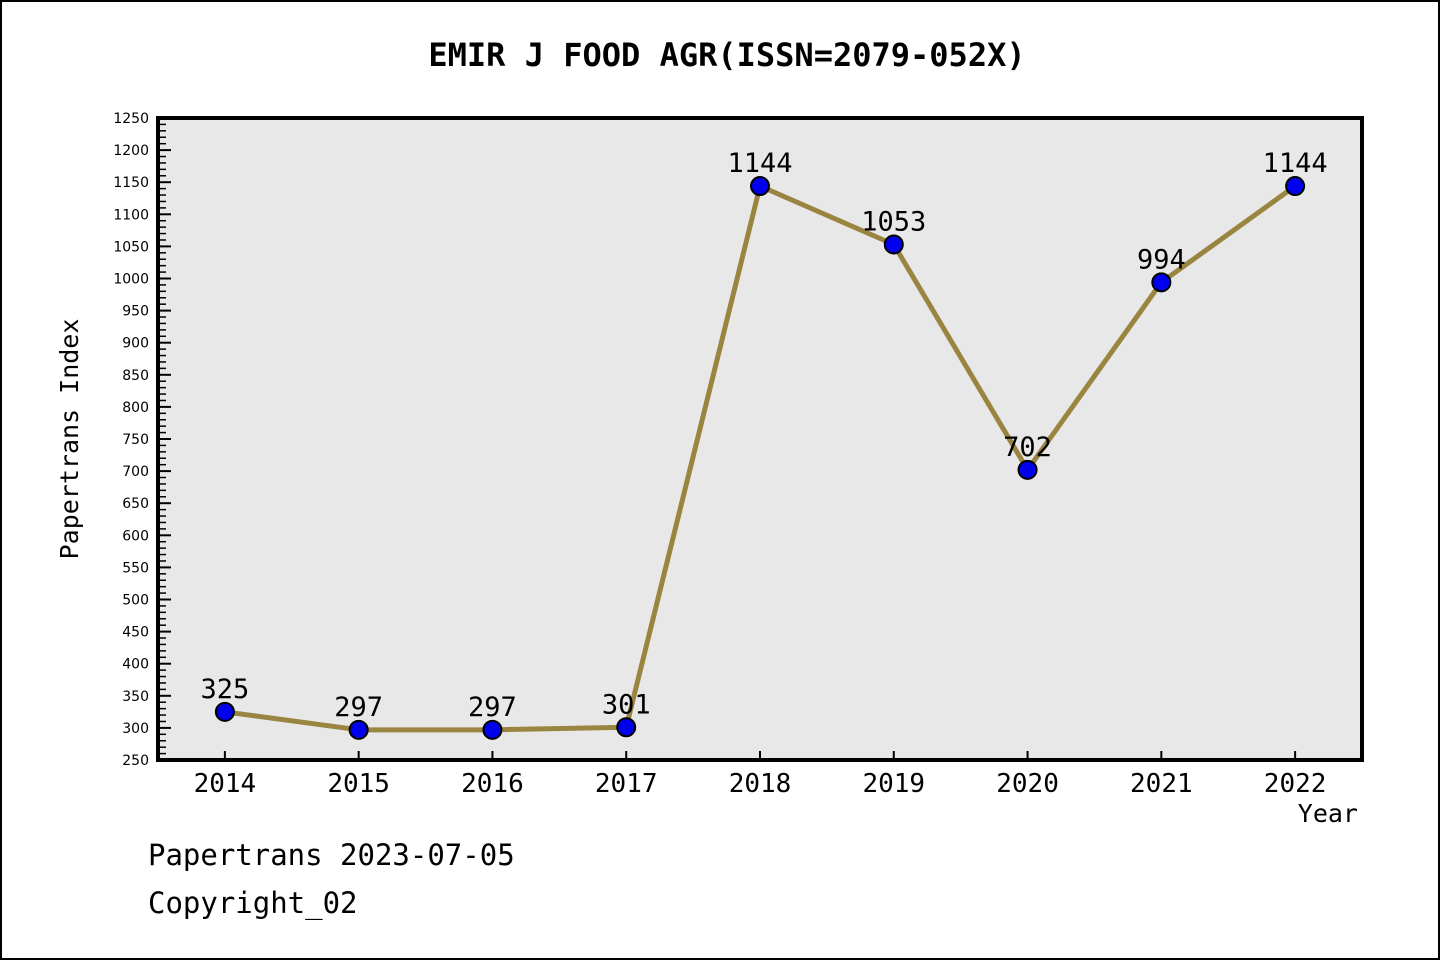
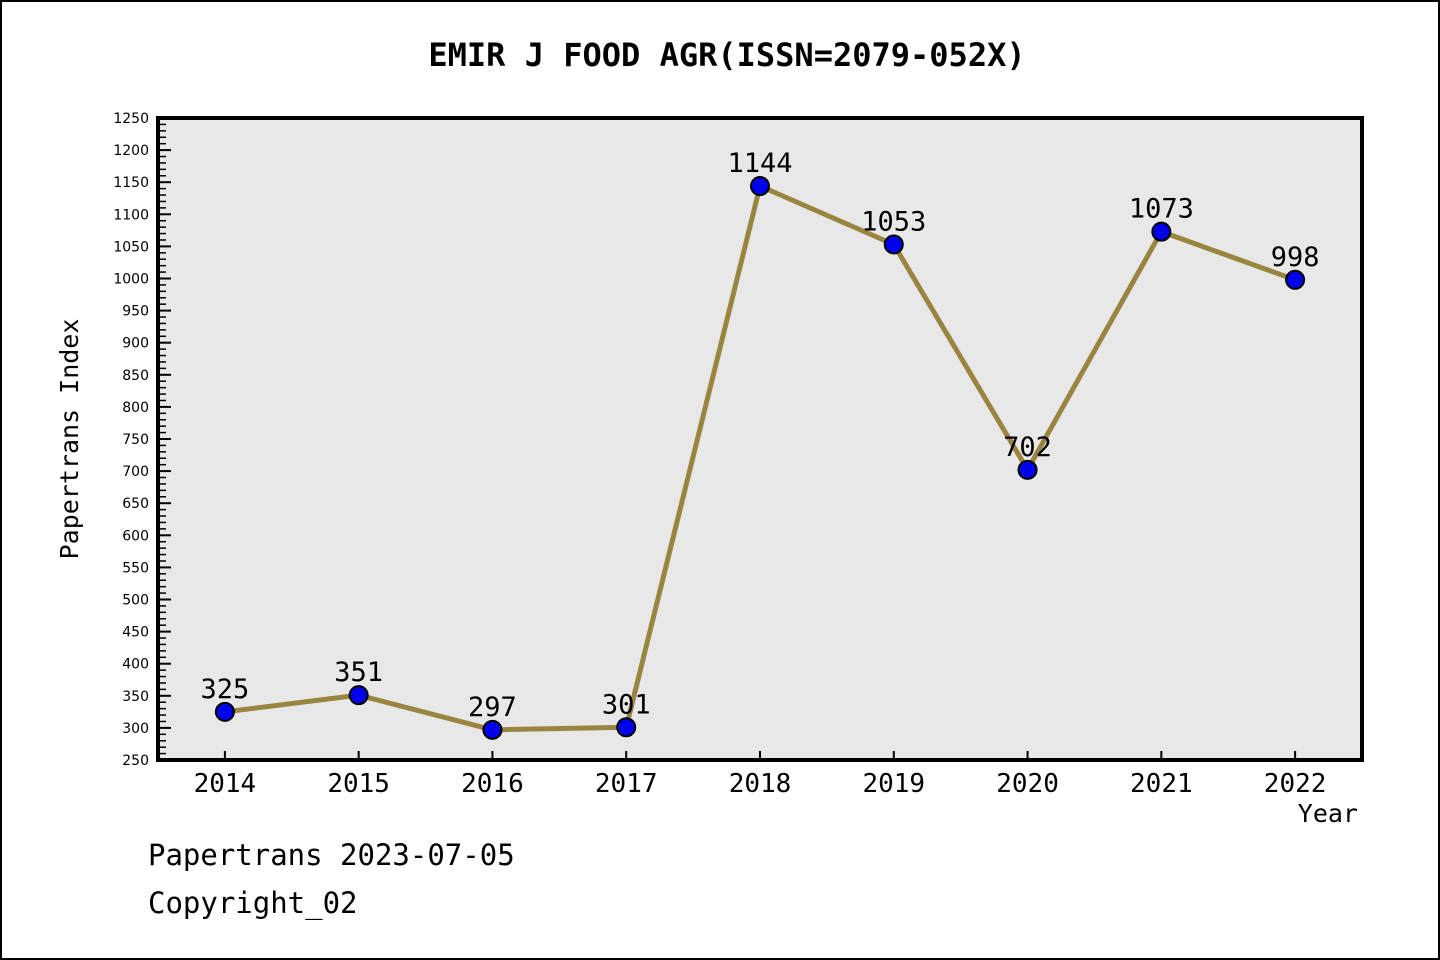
2015: 297 -> 351
2021: 994 -> 1073
2022: 1144 -> 998
